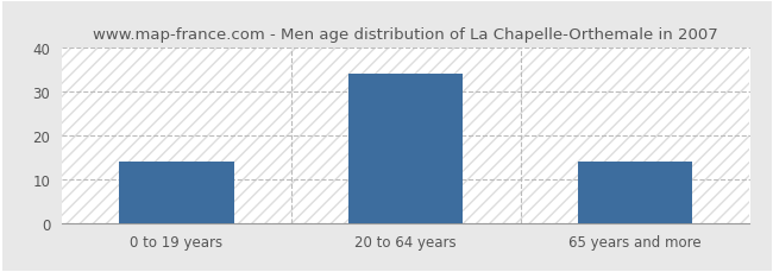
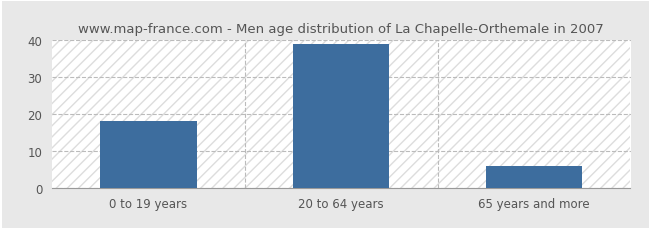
0 to 19 years: 14 -> 18
20 to 64 years: 34 -> 39
65 years and more: 14 -> 6
